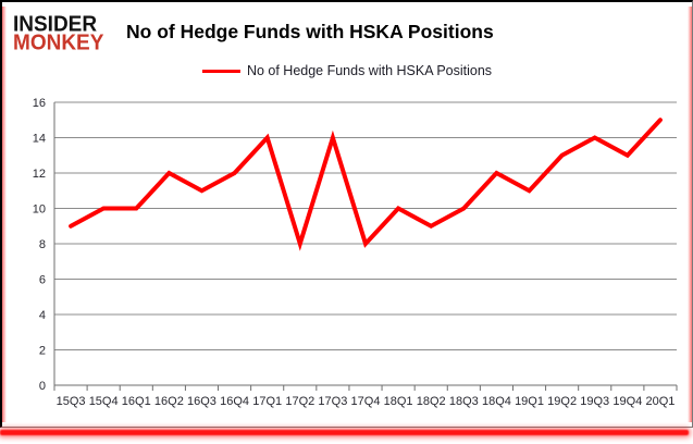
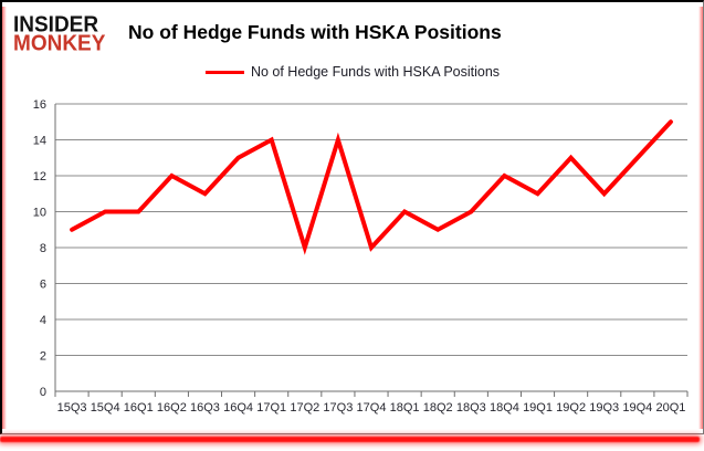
16Q4: 12 -> 13
19Q3: 14 -> 11
